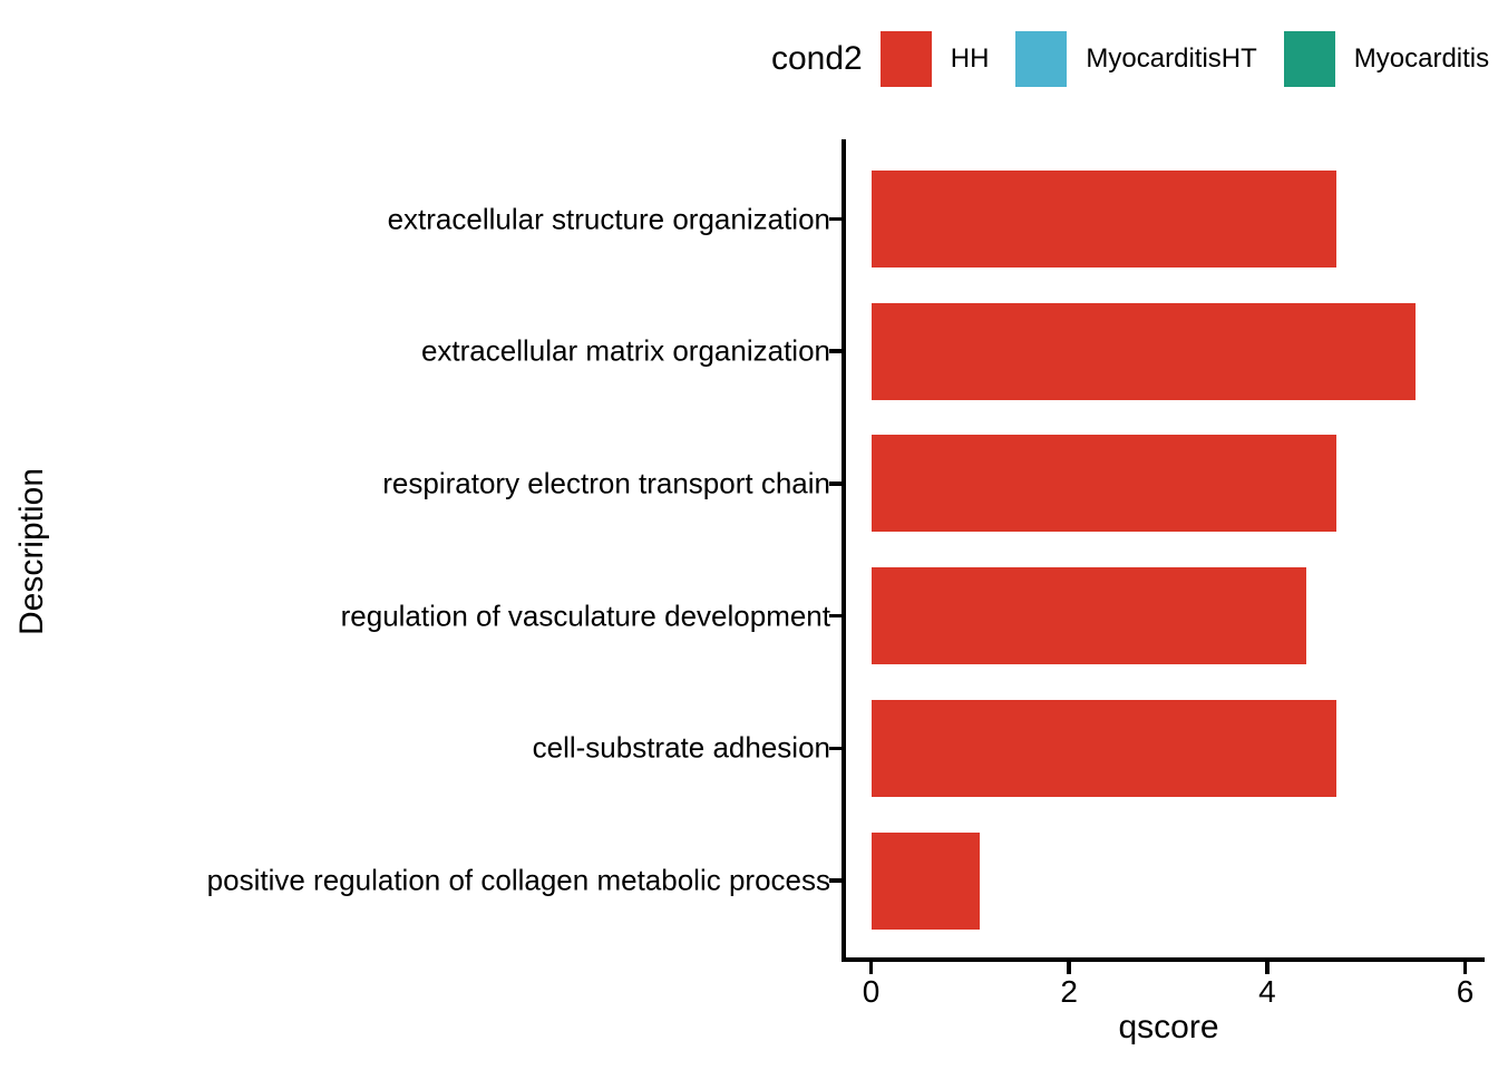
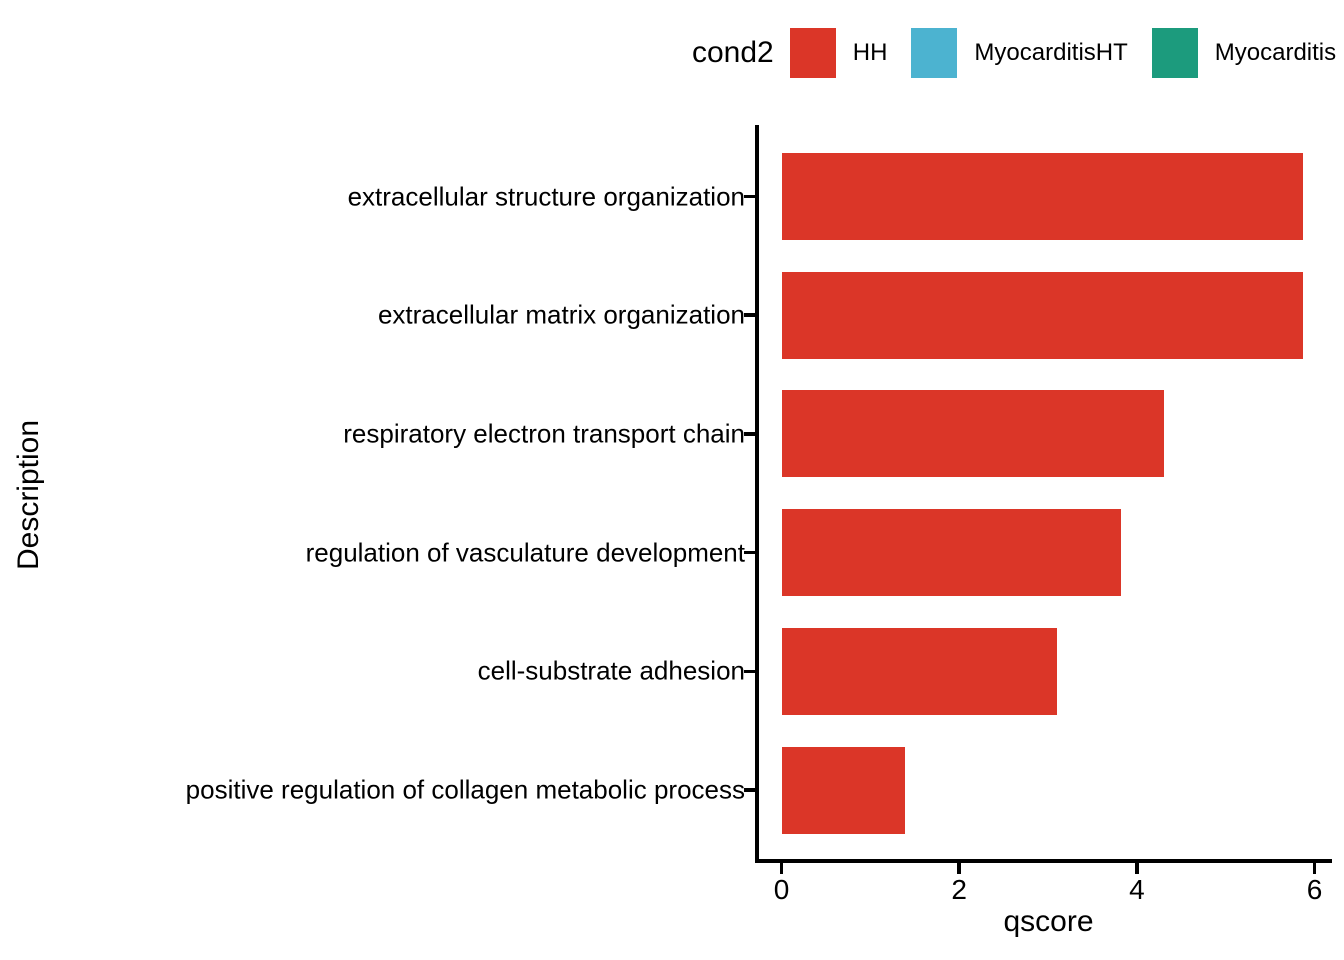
extracellular structure organization: 4.7 -> 5.9
extracellular matrix organization: 5.5 -> 5.9
respiratory electron transport chain: 4.7 -> 4.3
regulation of vasculature development: 4.4 -> 3.8
cell-substrate adhesion: 4.7 -> 3.1
positive regulation of collagen metabolic process: 1.1 -> 1.4
